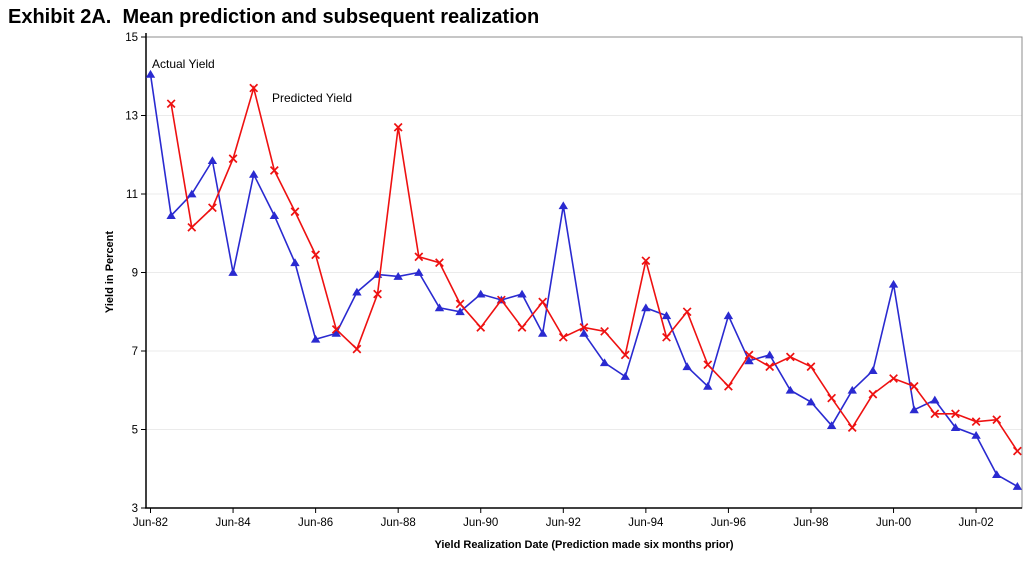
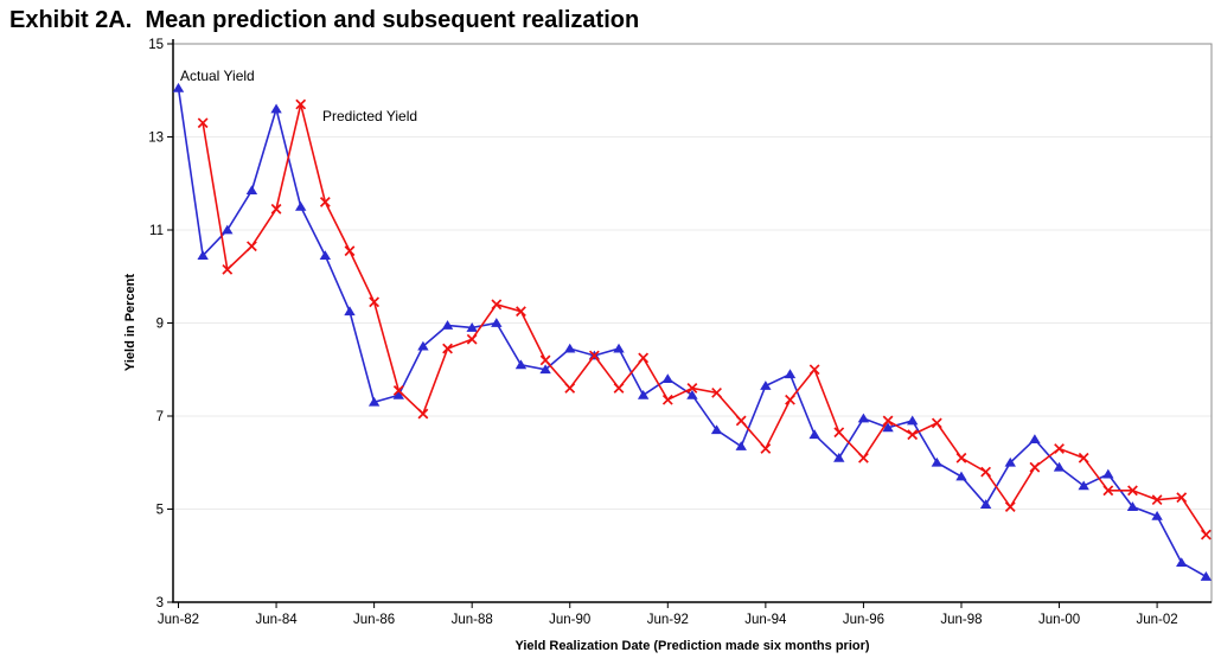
Actual Yield/Jun-84: 9.0 -> 13.6
Predicted Yield/Jun-84: 11.9 -> 11.4
Predicted Yield/Jun-88: 12.7 -> 8.7
Actual Yield/Jun-92: 10.7 -> 7.8
Actual Yield/Jun-94: 8.1 -> 7.7
Predicted Yield/Jun-94: 9.3 -> 6.3
Actual Yield/Jun-96: 7.9 -> 7.0
Predicted Yield/Jun-98: 6.6 -> 6.1
Actual Yield/Jun-00: 8.7 -> 5.9
